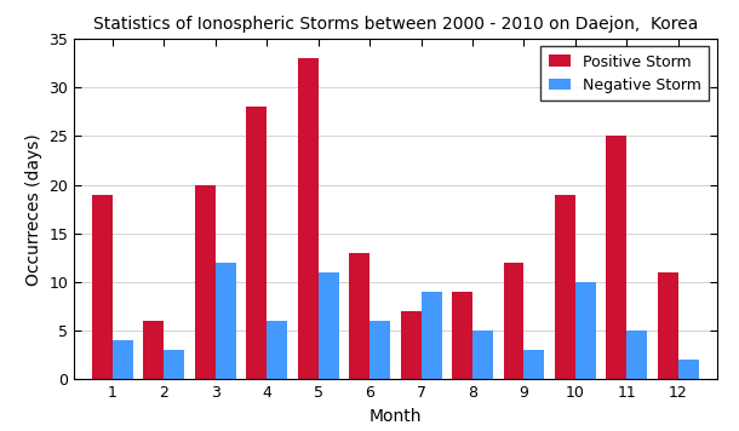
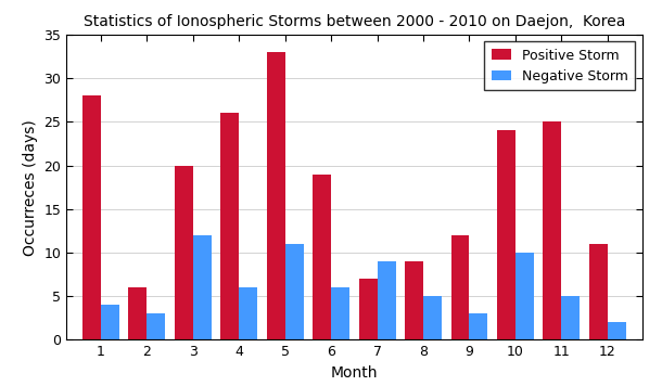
Positive Storm/1: 19 -> 28
Positive Storm/4: 28 -> 26
Positive Storm/6: 13 -> 19
Positive Storm/10: 19 -> 24
